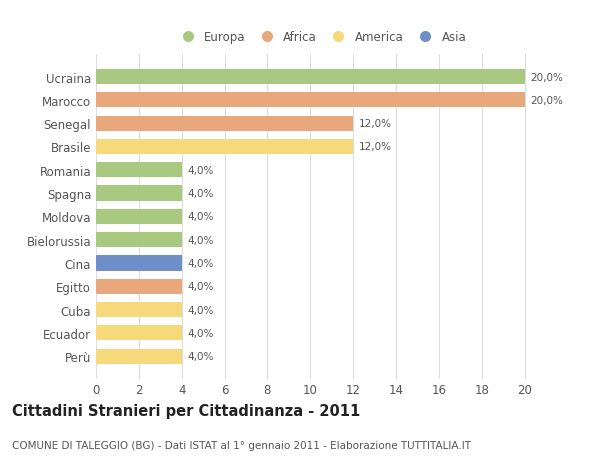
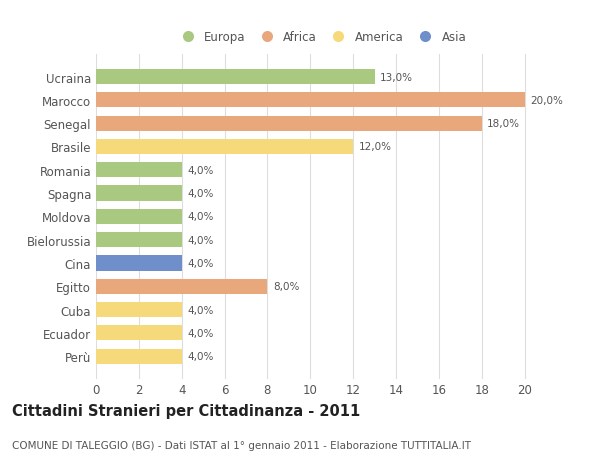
Ucraina: 20,0% -> 13,0%
Senegal: 12,0% -> 18,0%
Egitto: 4,0% -> 8,0%
